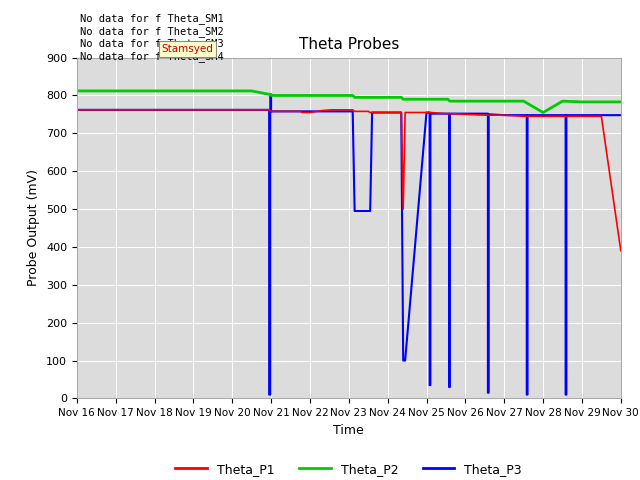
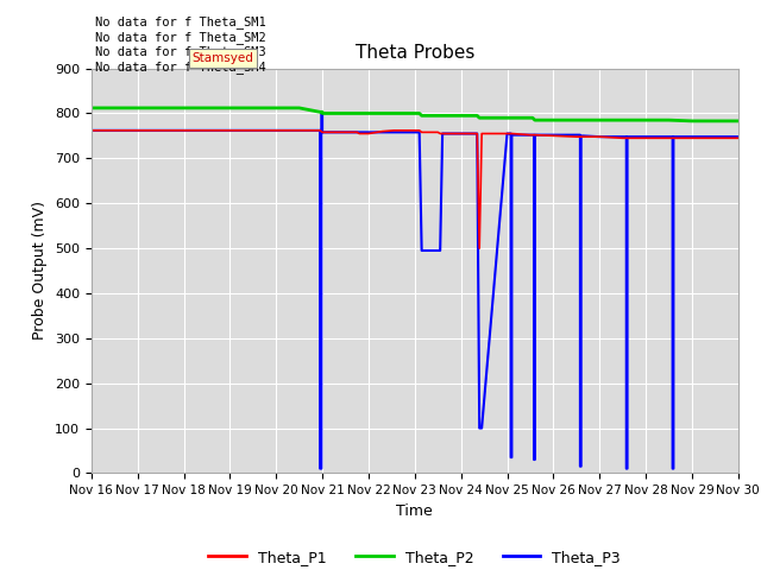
Theta_P2/Nov 28: 755 -> 785
Theta_P1/Nov 30: 390 -> 745
